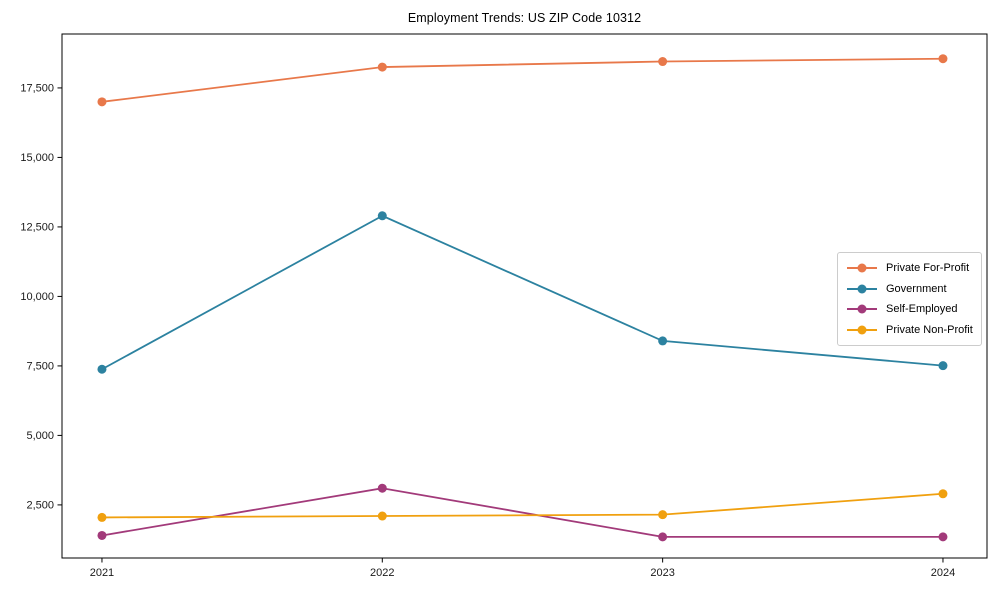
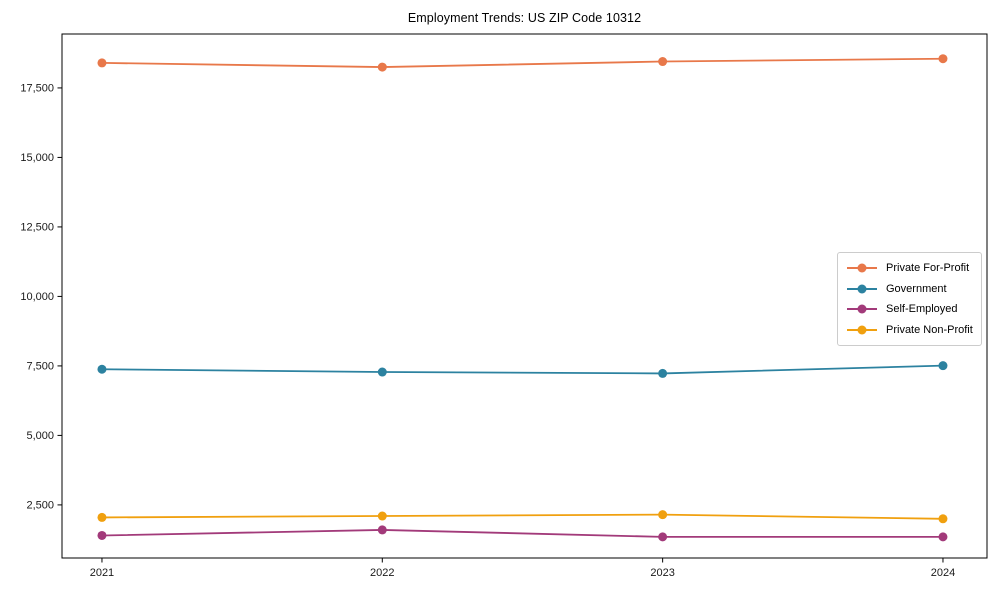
Private For-Profit/2021: 17000 -> 18400
Government/2022: 12900 -> 7300
Self-Employed/2022: 3100 -> 1600
Government/2023: 8400 -> 7200
Private Non-Profit/2024: 2900 -> 2000
